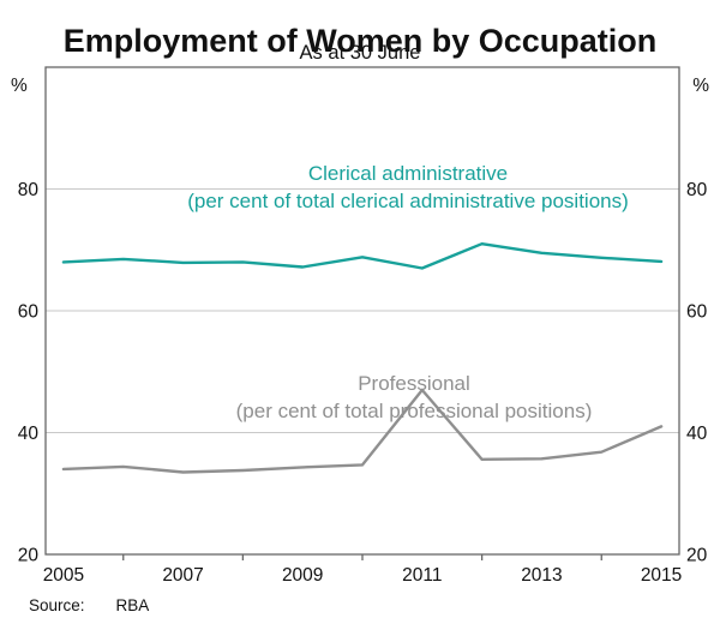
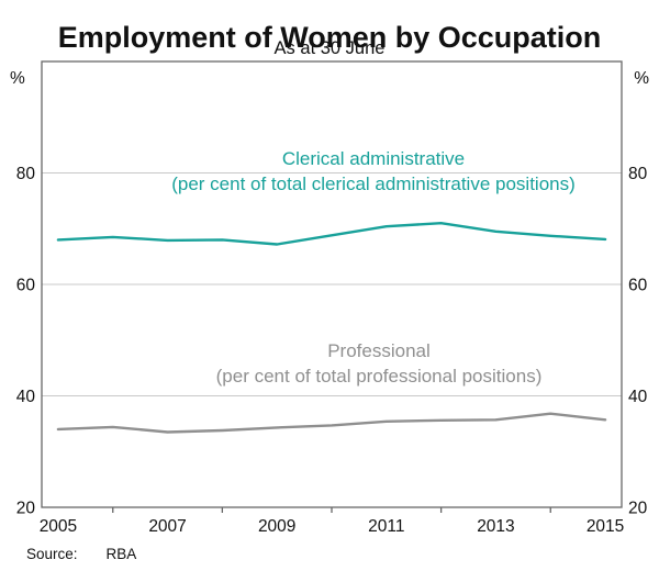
Clerical administrative/2011: 67 -> 70
Professional/2011: 47 -> 35
Professional/2015: 41 -> 36
